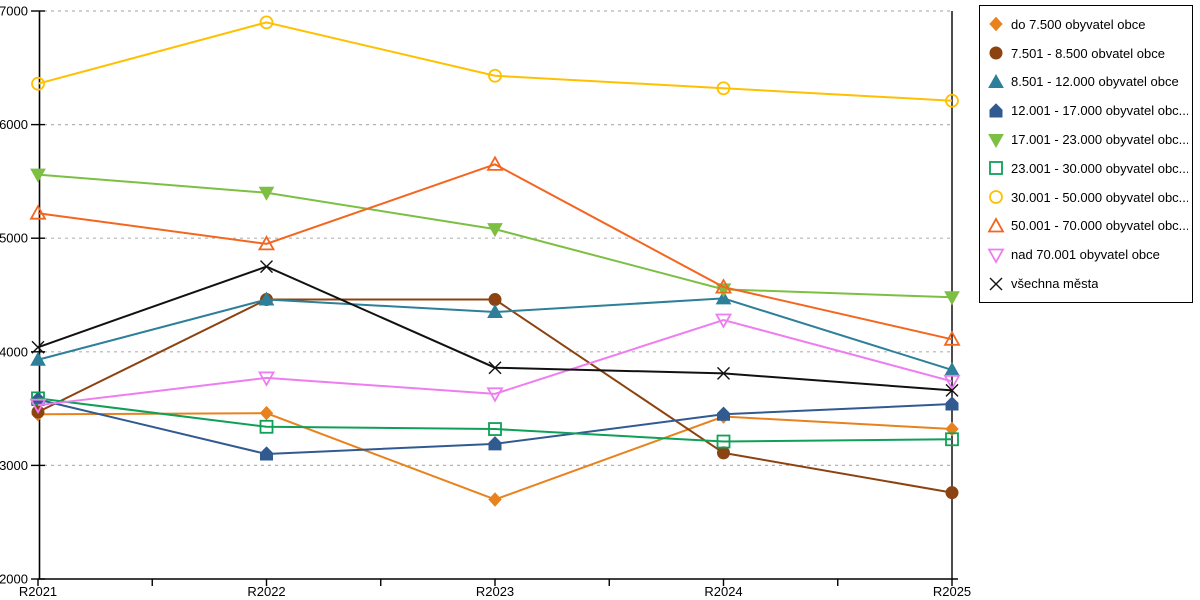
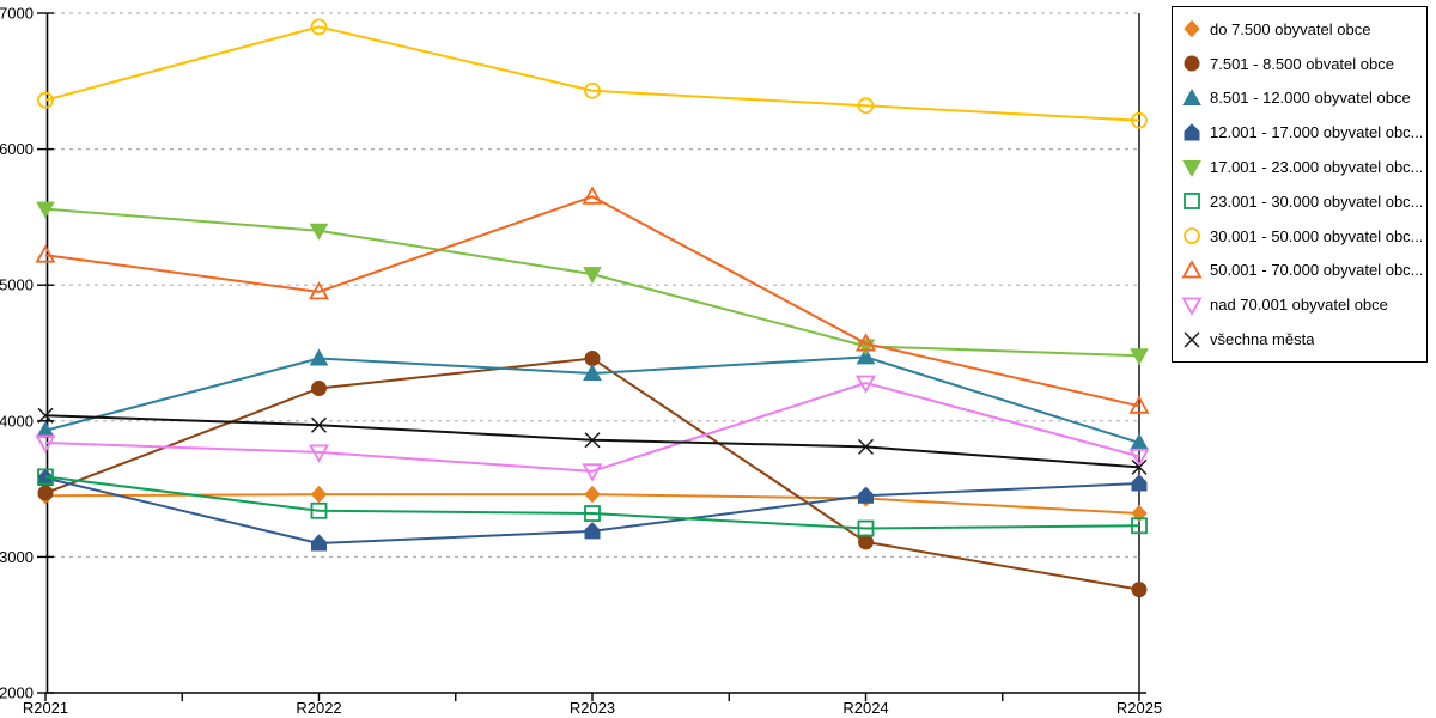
nad 70.001 obyvatel obce/R2021: 3530 -> 3840
7.501 - 8.500 obvatel obce/R2022: 4460 -> 4240
všechna města/R2022: 4750 -> 3970
do 7.500 obyvatel obce/R2023: 2700 -> 3460
